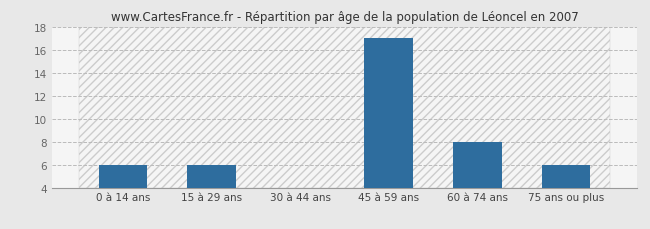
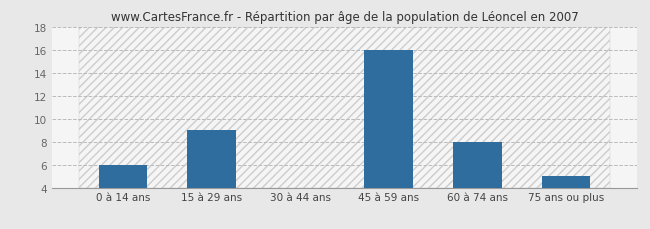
15 à 29 ans: 6 -> 9
45 à 59 ans: 17 -> 16
75 ans ou plus: 6 -> 5
